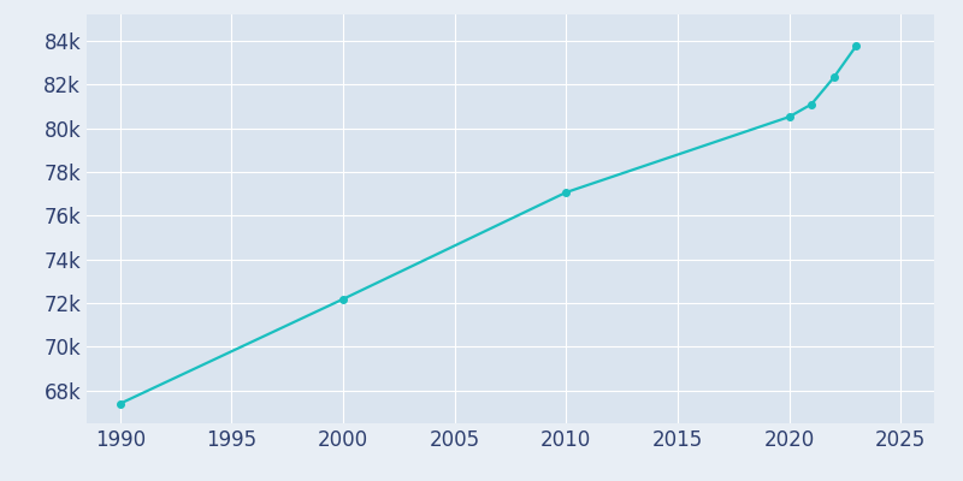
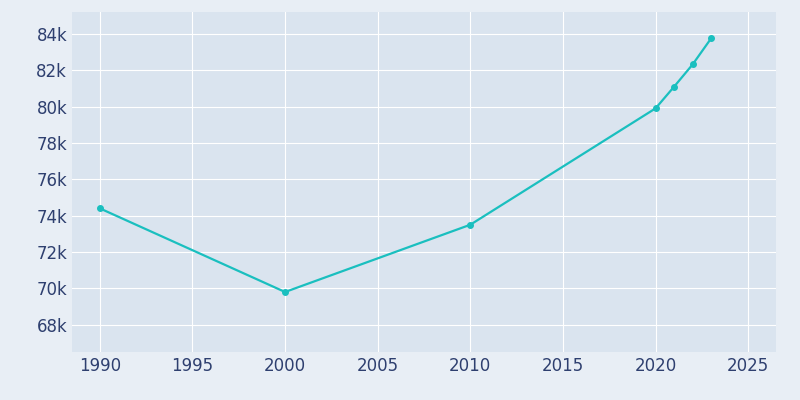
1990: 67.4k -> 74.4k
2000: 72.2k -> 69.8k
2010: 77.1k -> 73.5k
2020: 80.5k -> 79.9k
